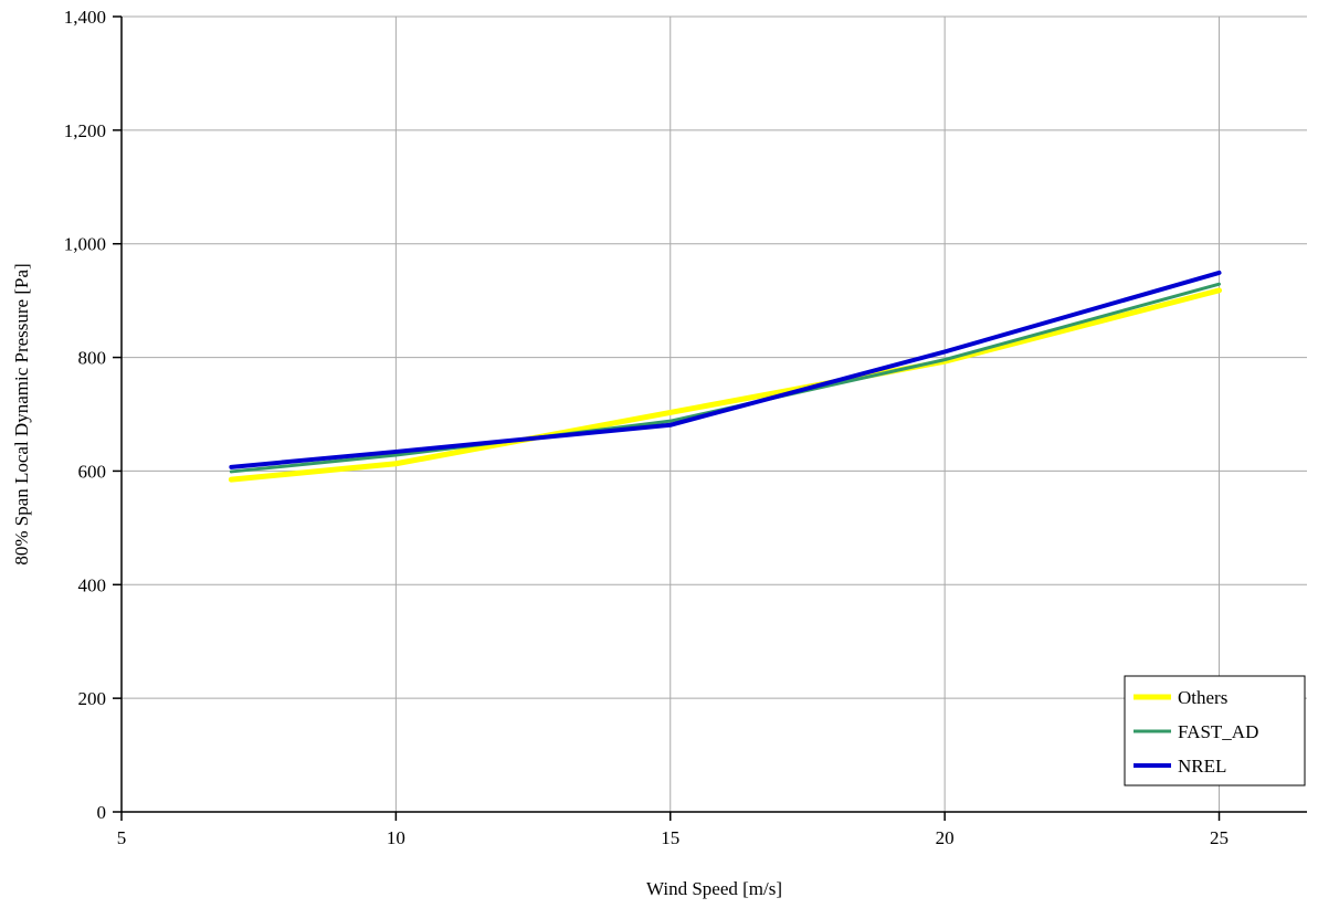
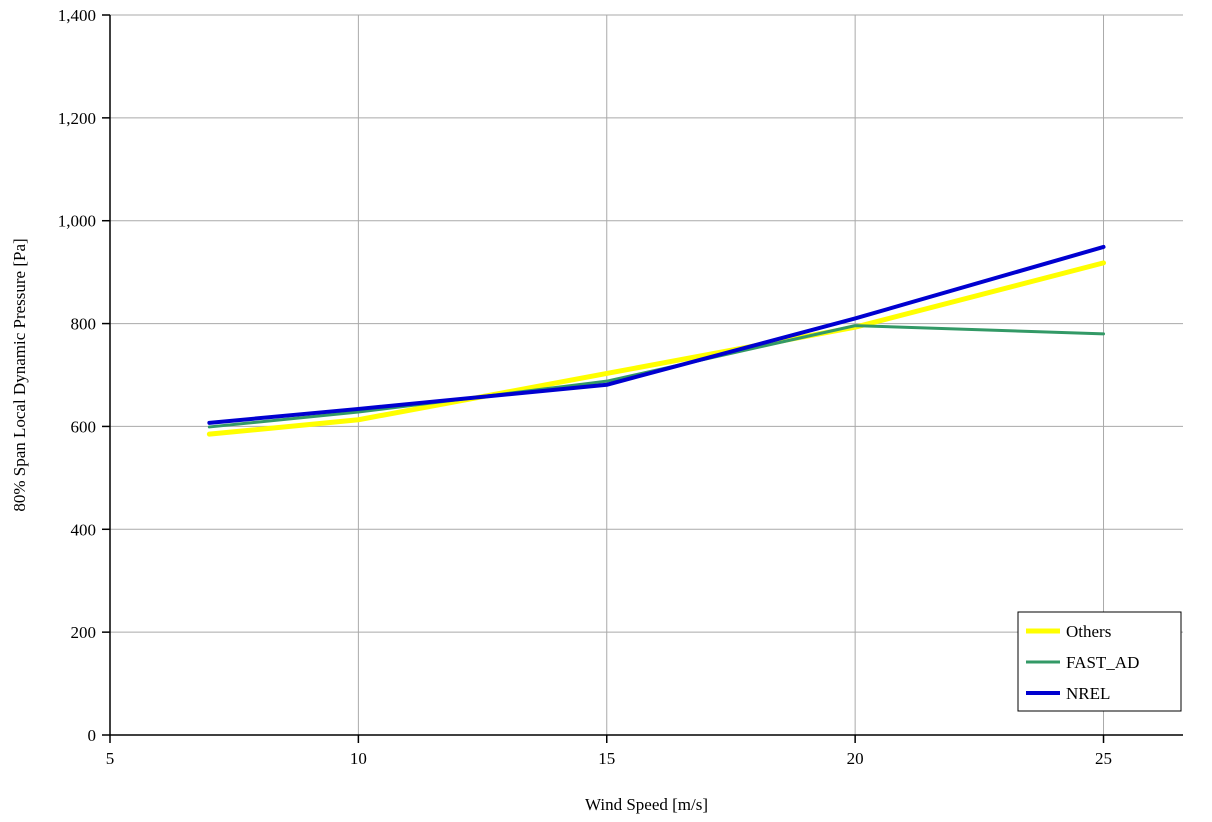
FAST_AD/25: 930 -> 780
